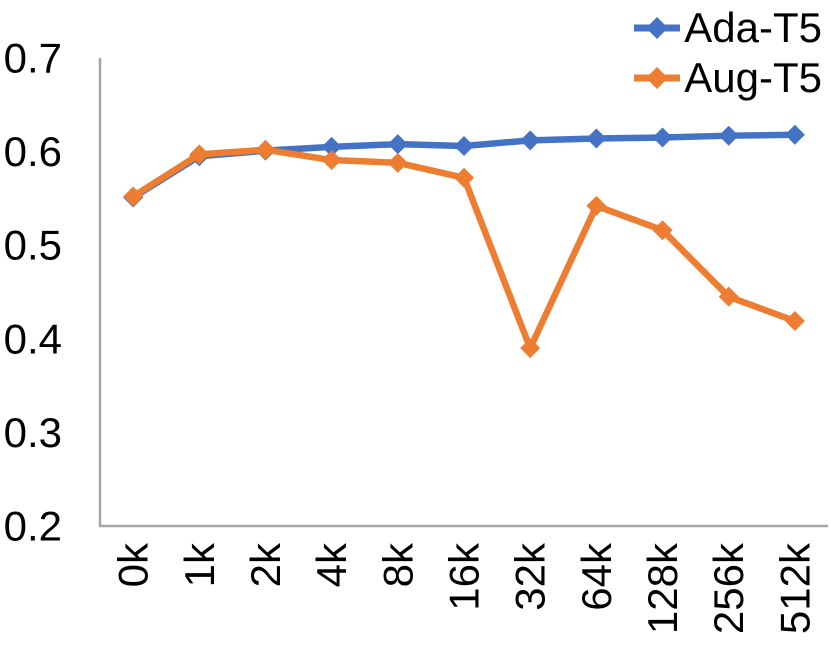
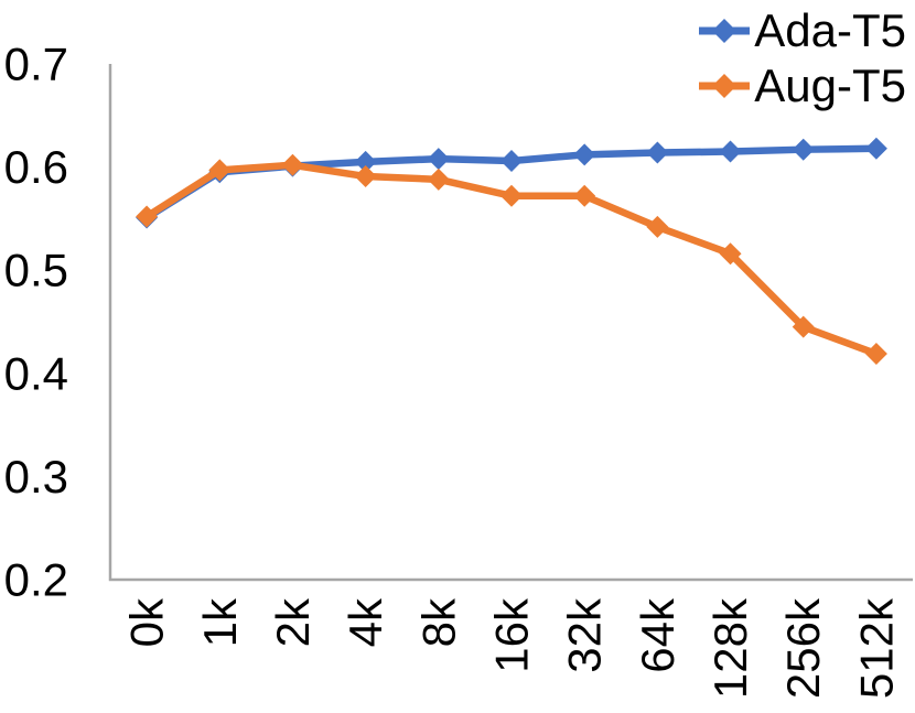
Aug-T5/32k: 0.39 -> 0.57
